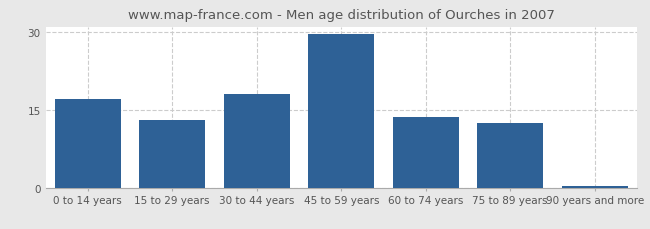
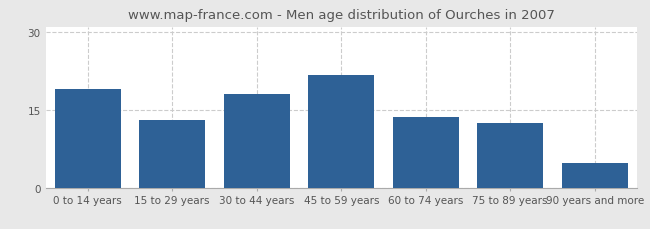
0 to 14 years: 17.0 -> 19.0
45 to 59 years: 29.5 -> 21.6
90 years and more: 0.3 -> 4.8
